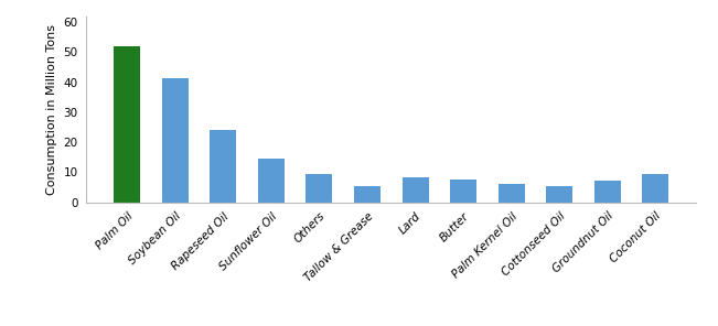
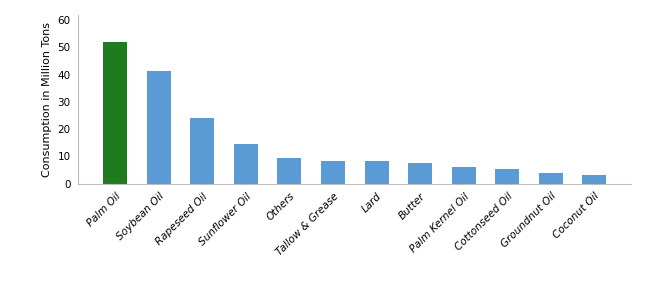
Tallow & Grease: 5.5 -> 8.3
Groundnut Oil: 7.0 -> 4.0
Coconut Oil: 9.5 -> 3.1
